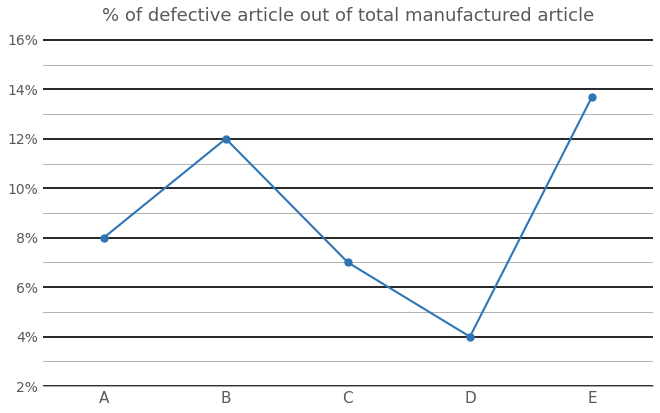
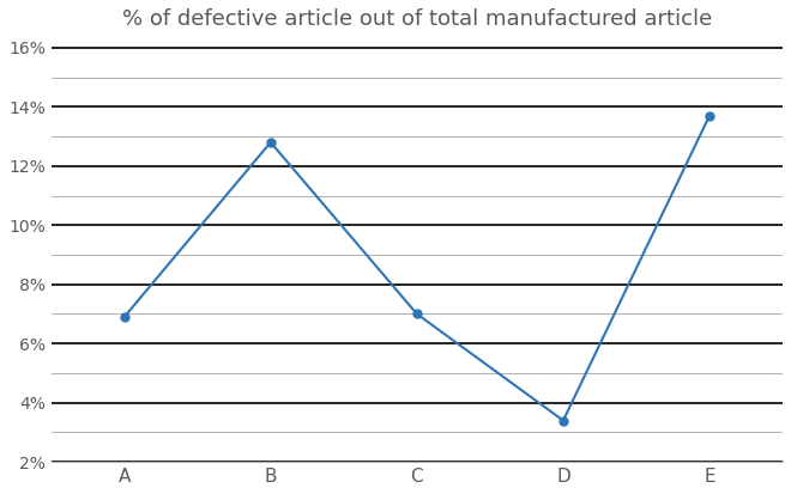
A: 8.0% -> 6.9%
B: 12.0% -> 12.8%
D: 4.0% -> 3.4%
